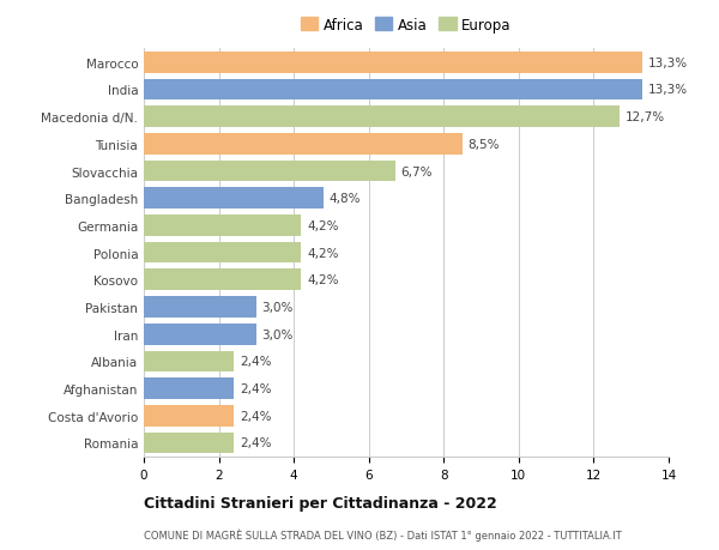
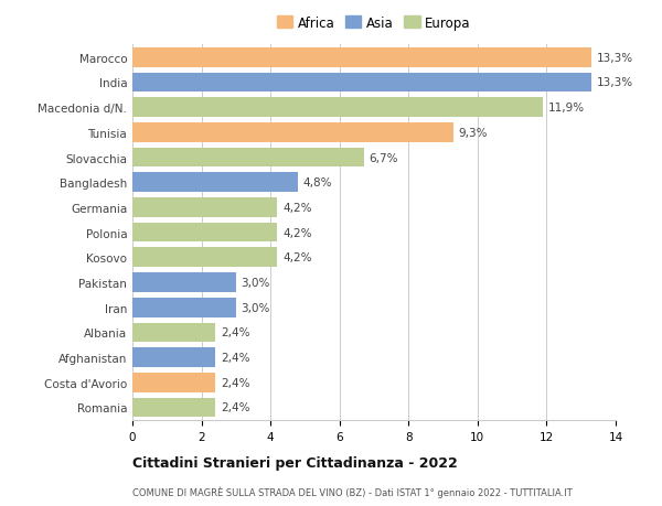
Macedonia d/N.: 12,7% -> 11,9%
Tunisia: 8,5% -> 9,3%
